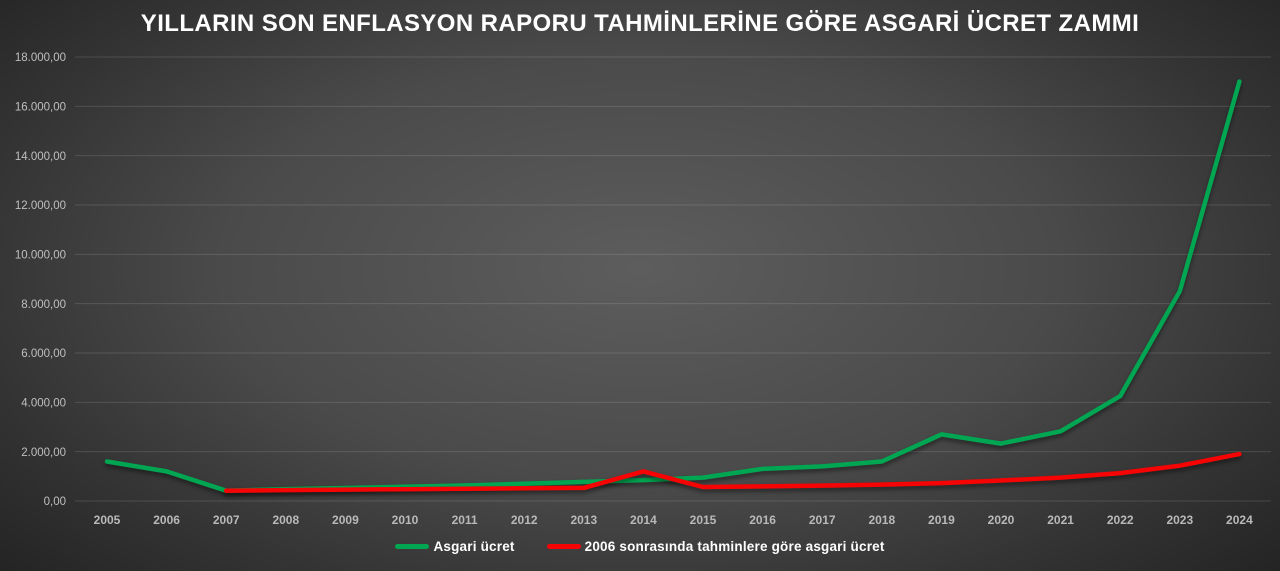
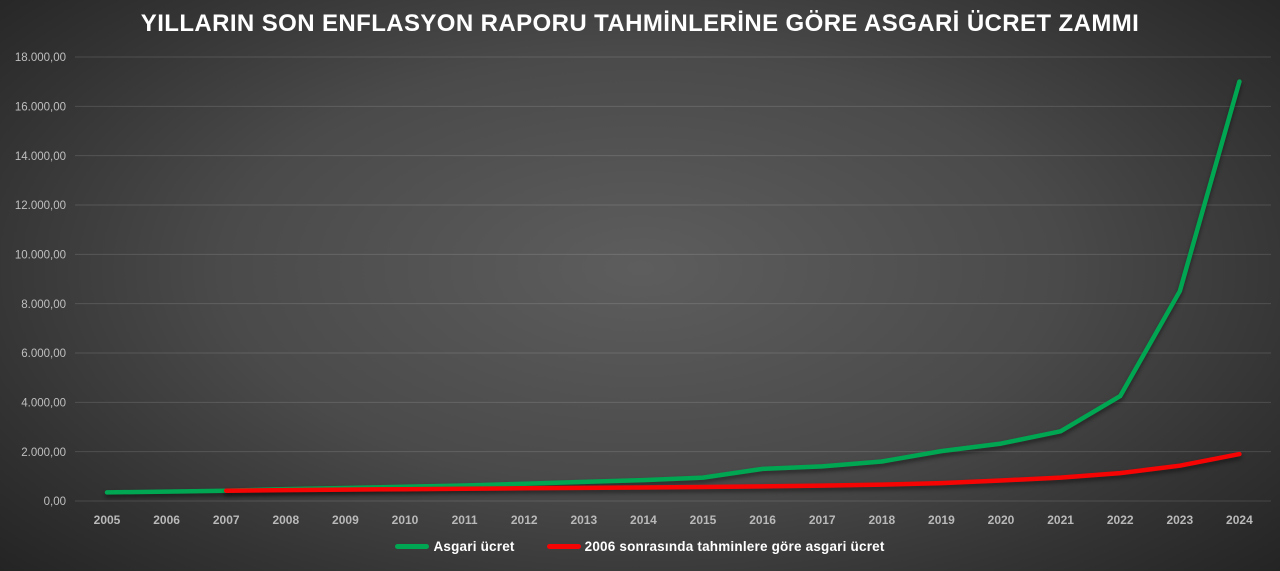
Asgari ücret/2005: 1600 -> 400
Asgari ücret/2006: 1200 -> 400
2006 sonrasında tahminlere göre asgari ücret/2014: 1200 -> 500
Asgari ücret/2019: 2700 -> 2000
